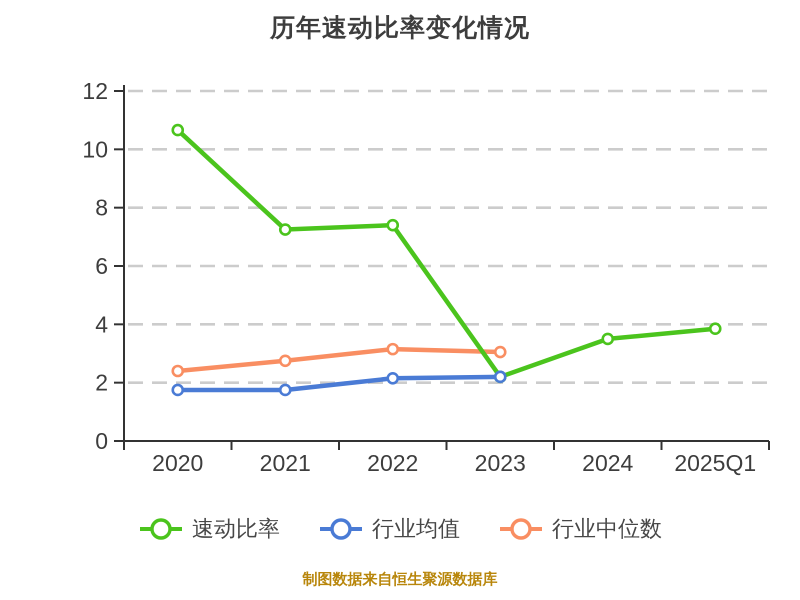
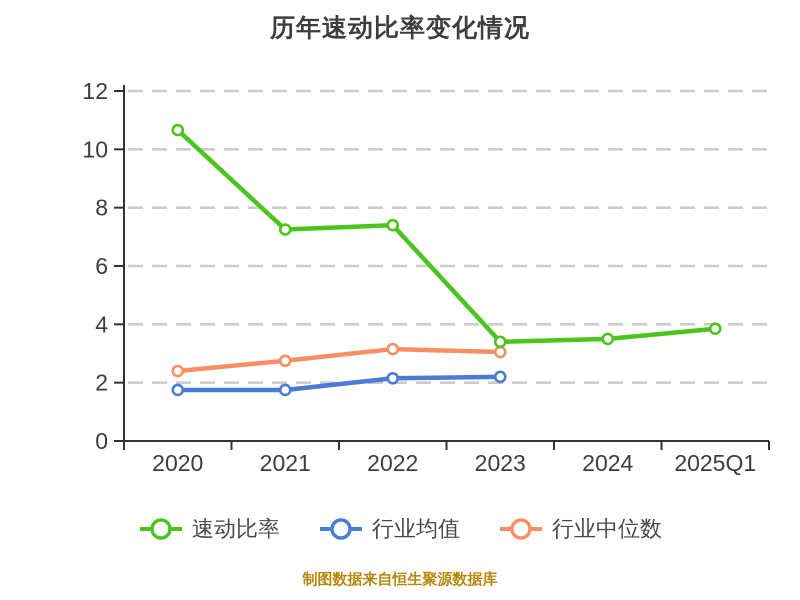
速动比率/2023: 2.2 -> 3.4
